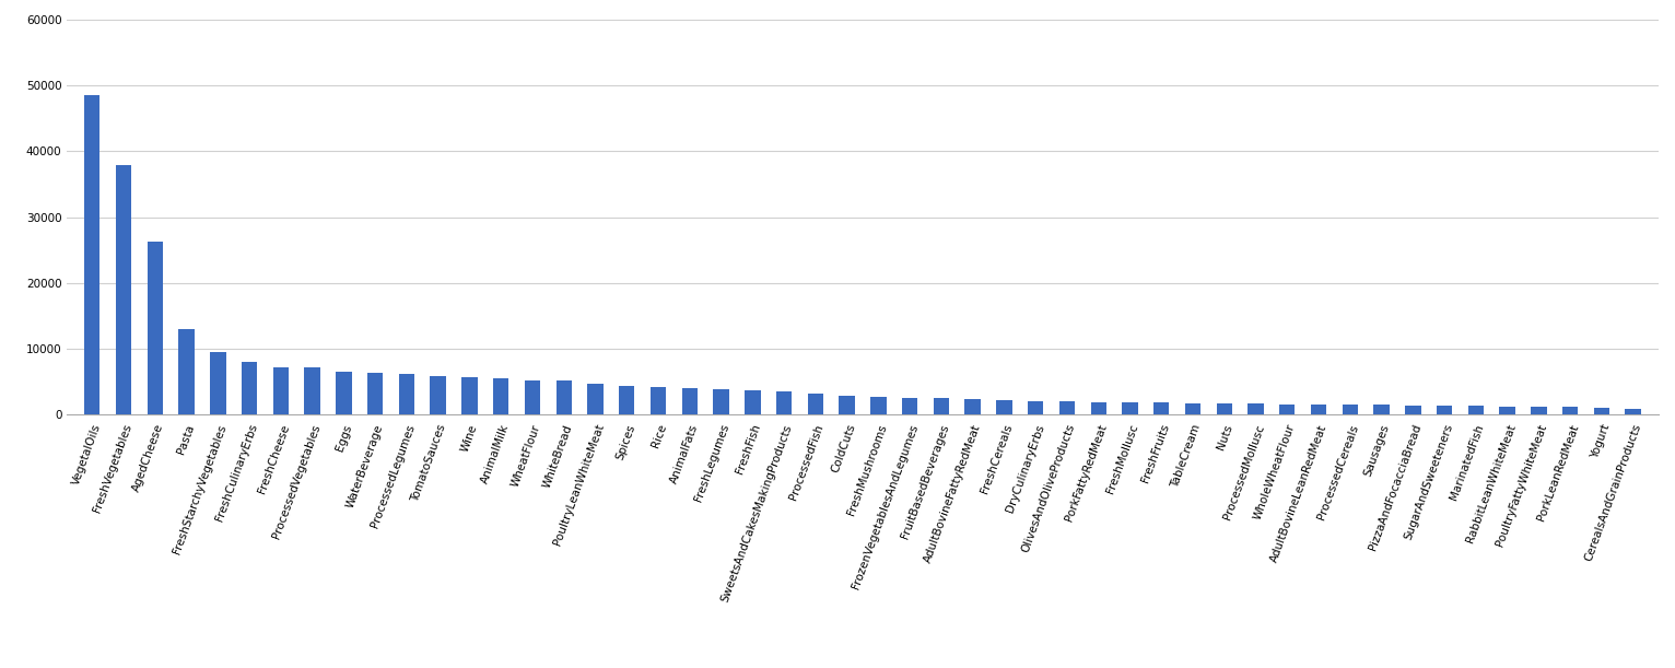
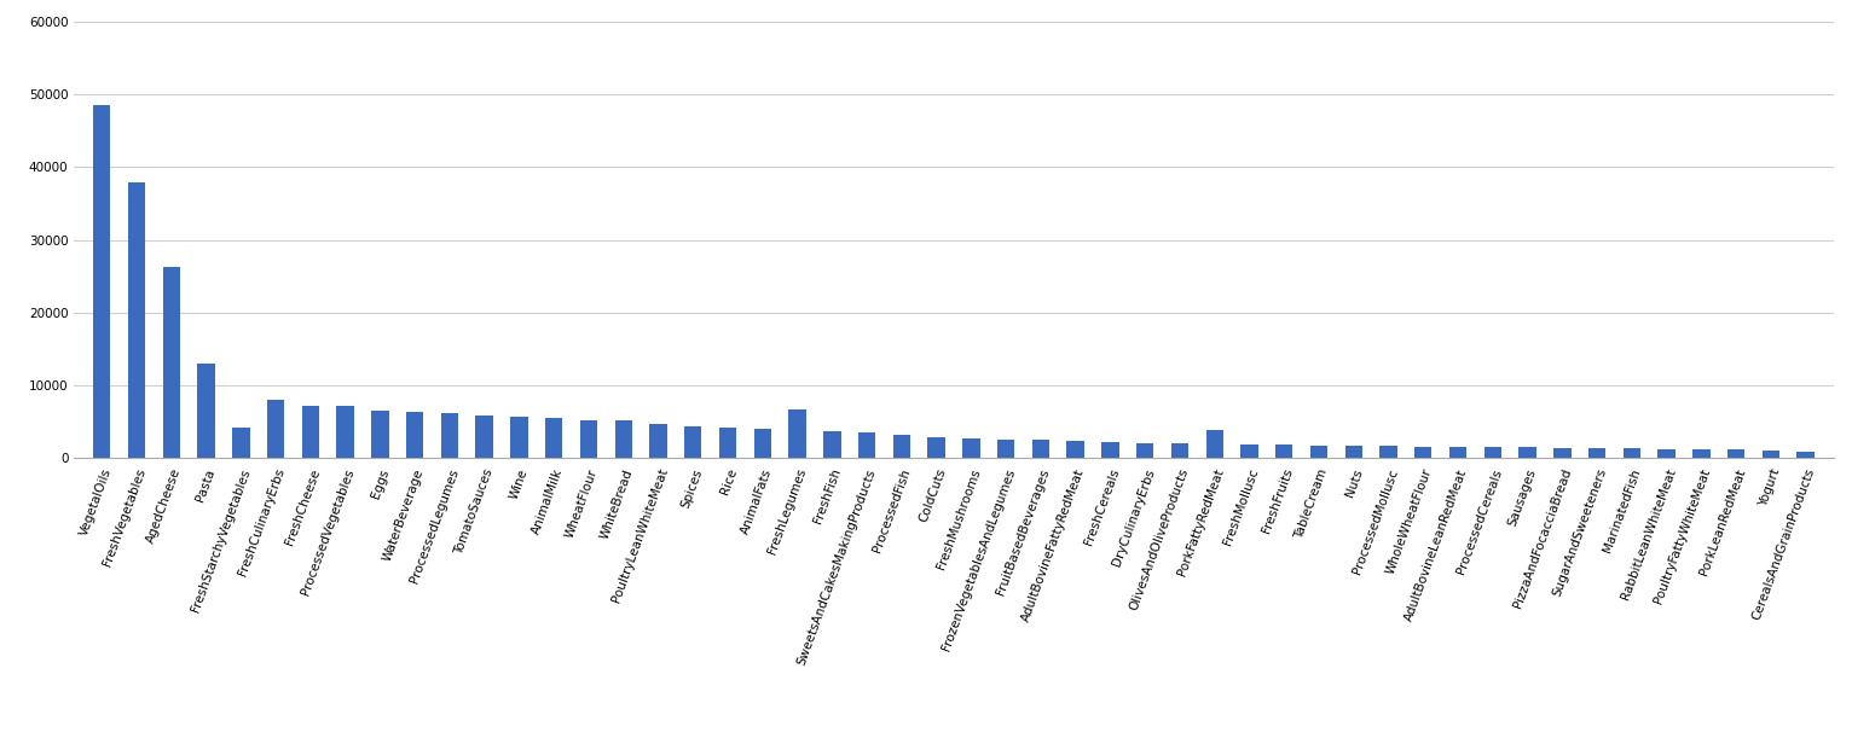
FreshStarchyVegetables: 9500 -> 4200
FreshLegumes: 3800 -> 6600
PorkFattyRedMeat: 1800 -> 3800
